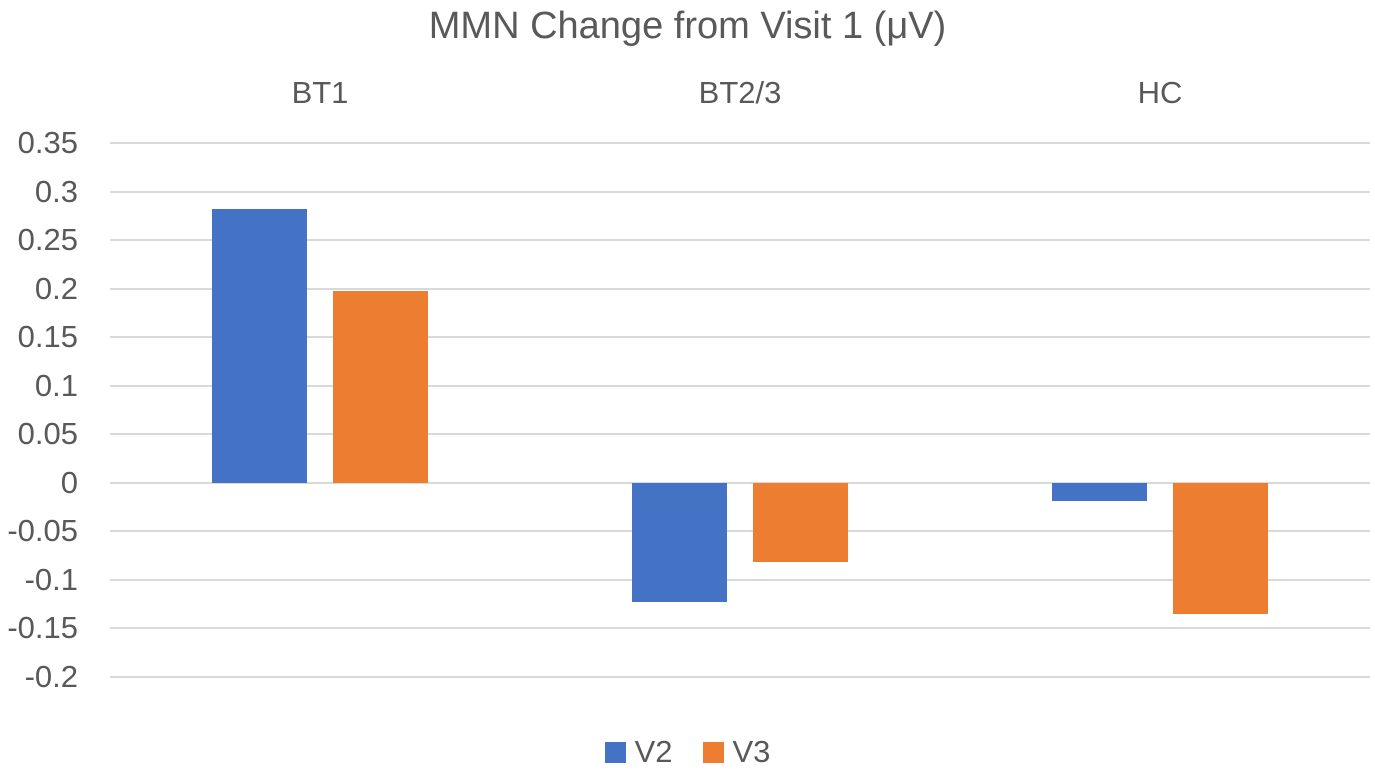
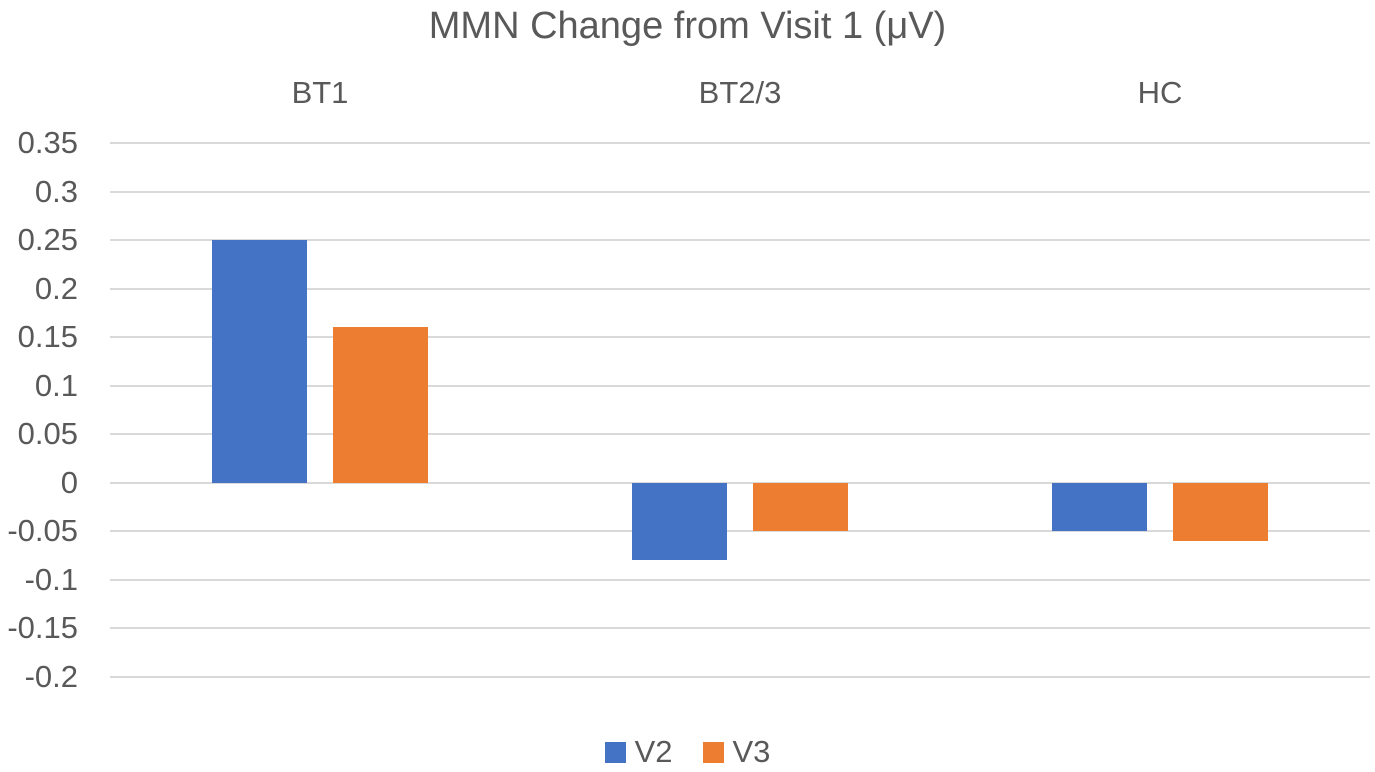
V2/BT1: 0.28 -> 0.25
V3/BT1: 0.20 -> 0.16
V2/BT2/3: -0.12 -> -0.08
V3/BT2/3: -0.08 -> -0.05
V2/HC: -0.02 -> -0.05
V3/HC: -0.14 -> -0.06
